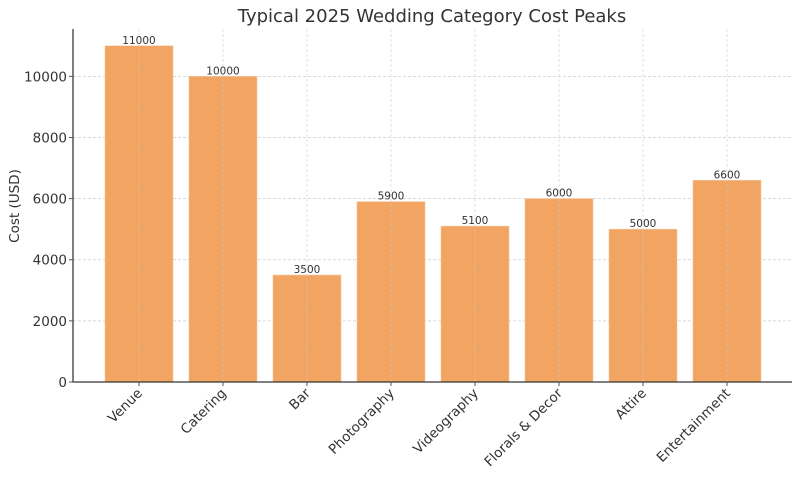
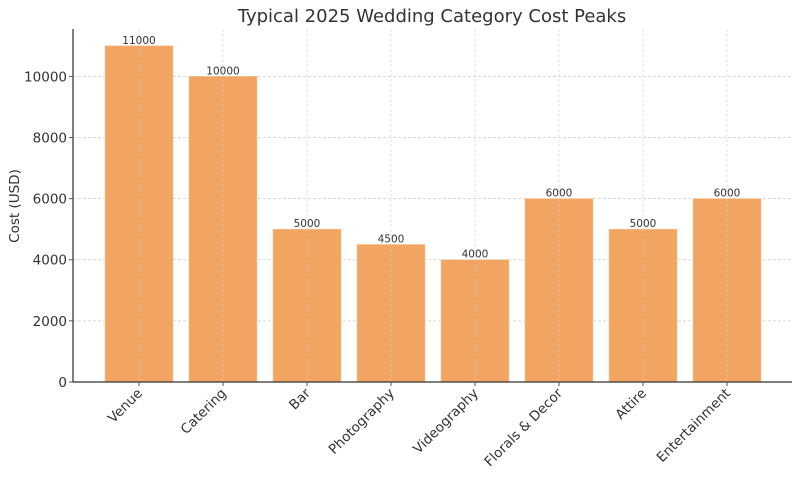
Bar: 3500 -> 5000
Photography: 5900 -> 4500
Videography: 5100 -> 4000
Entertainment: 6600 -> 6000
